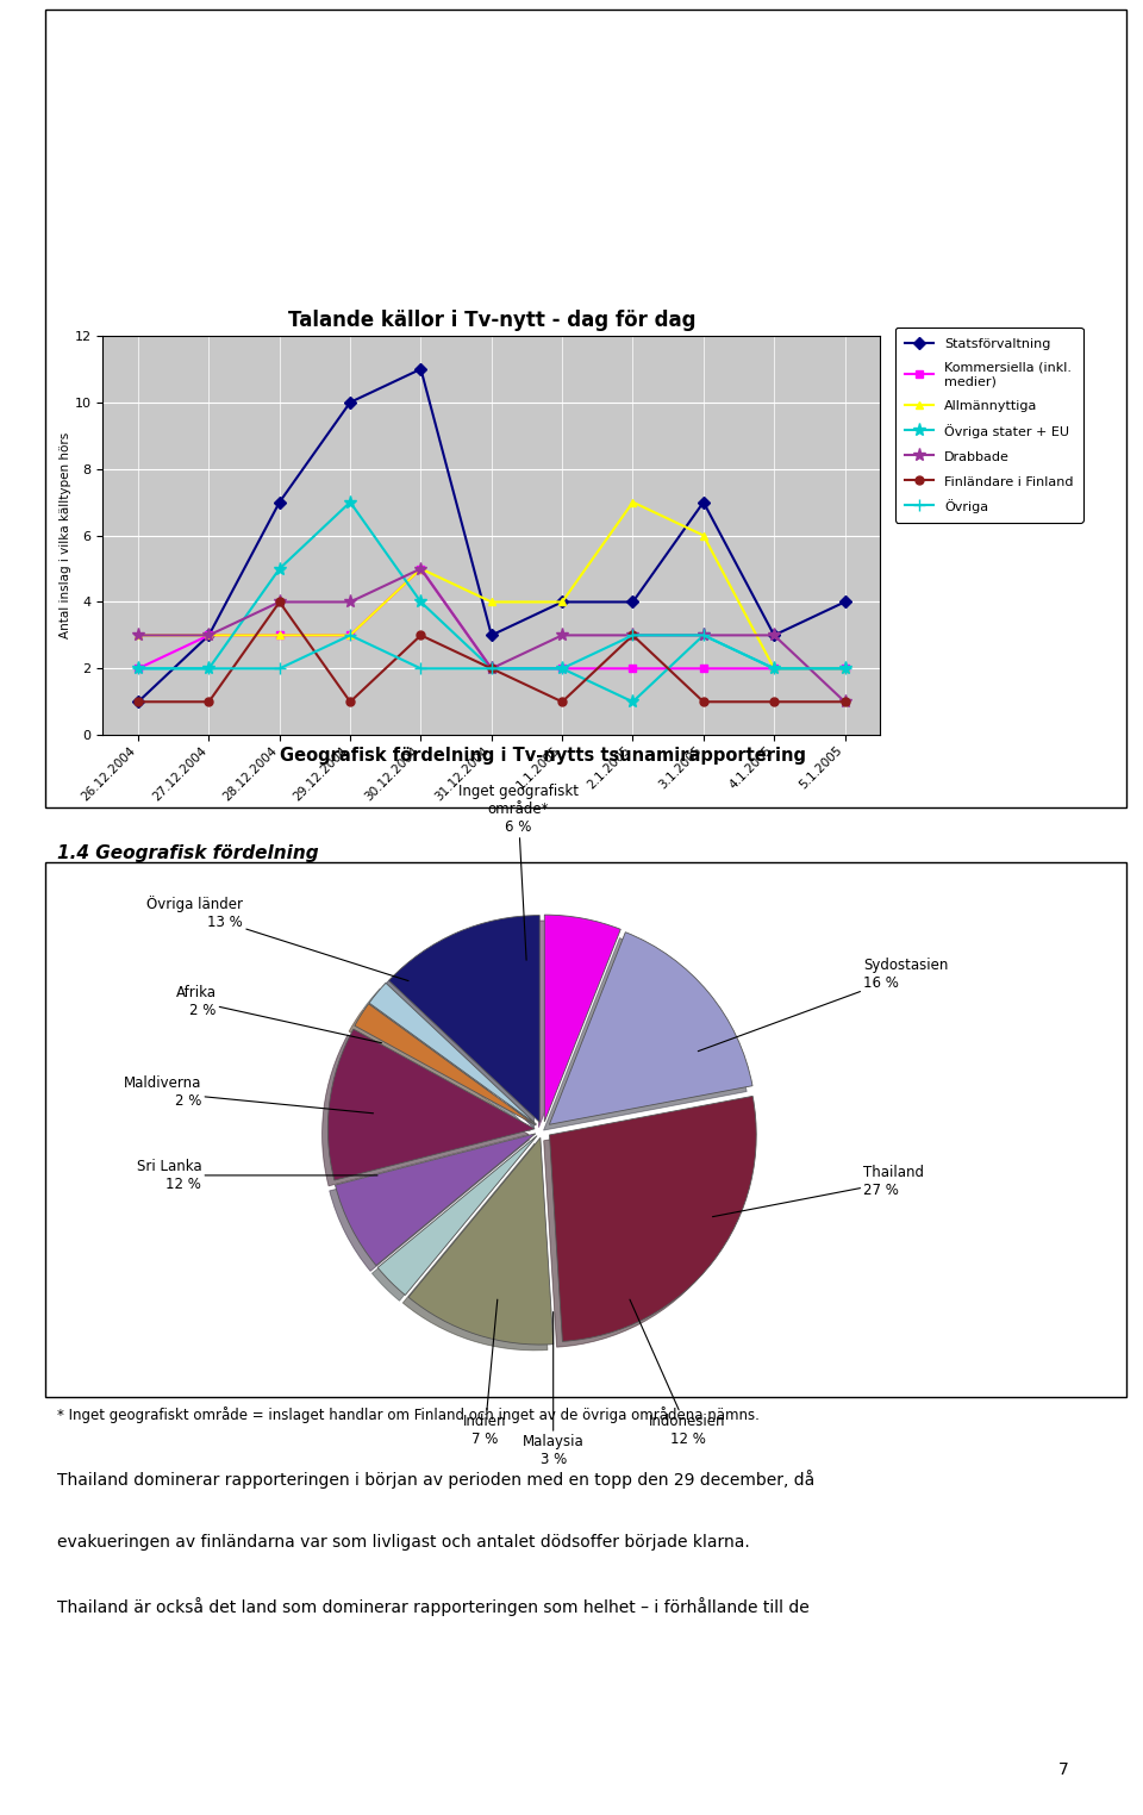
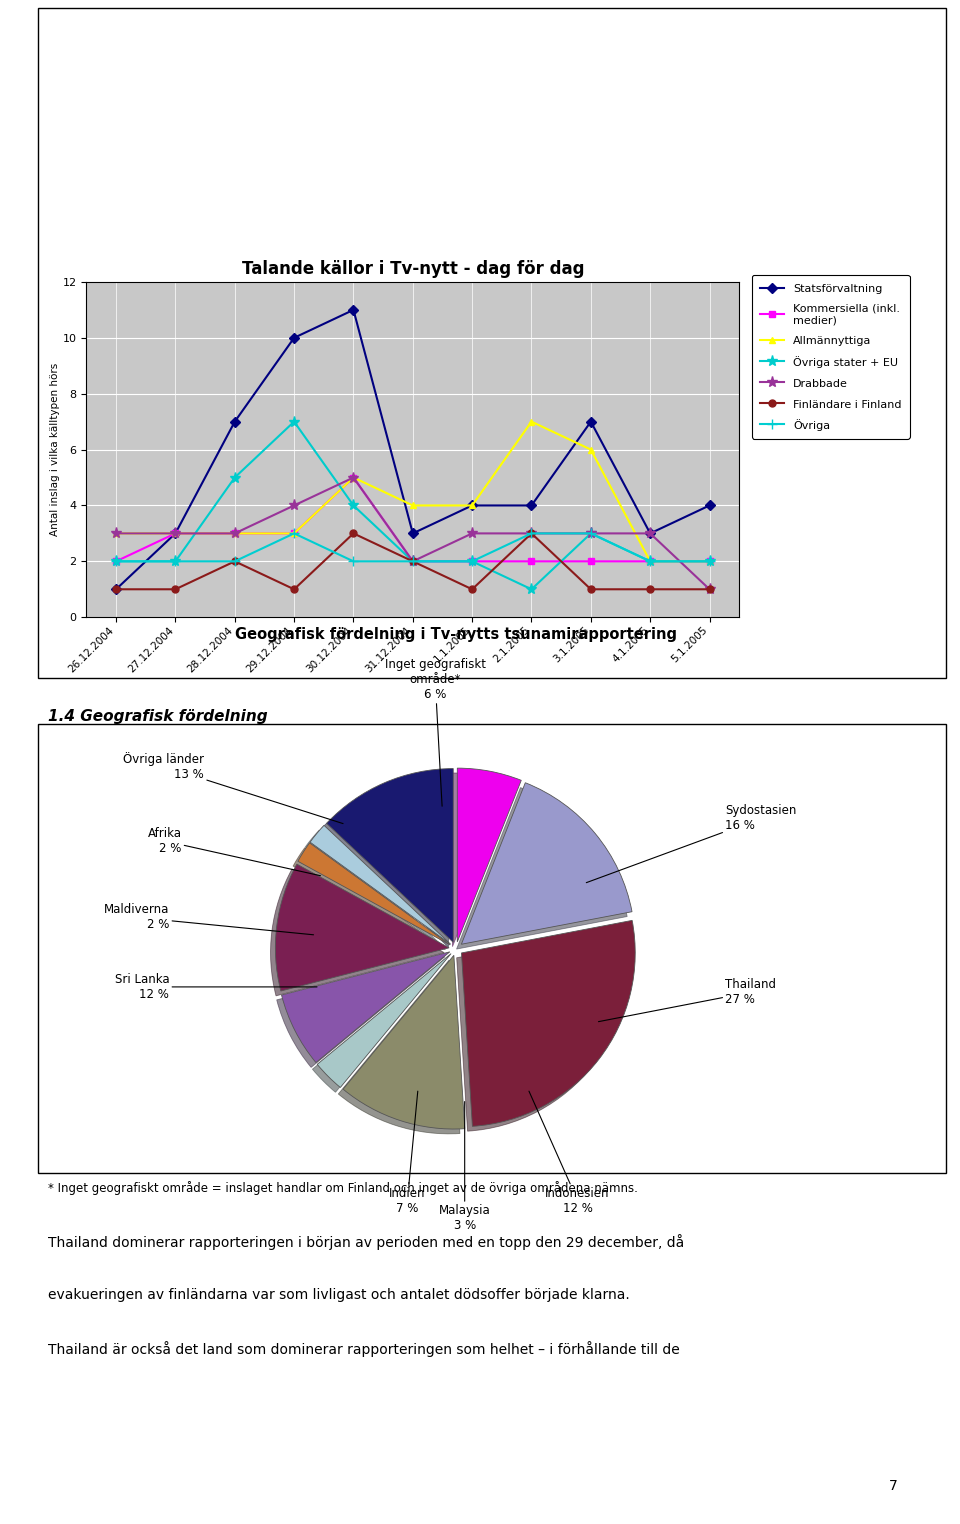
Drabbade/28.12.2004: 4 -> 3
Finländare i Finland/28.12.2004: 4 -> 2
